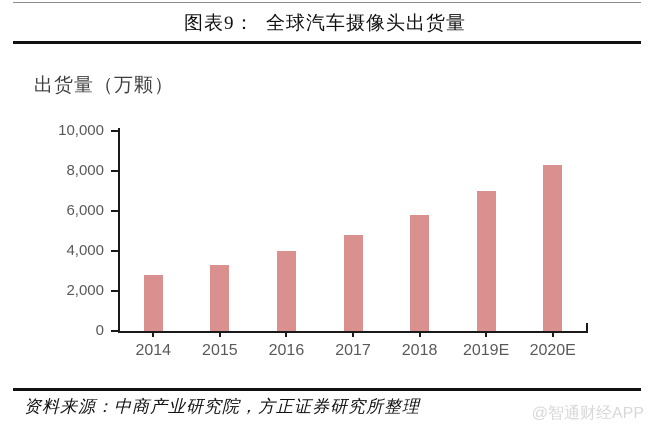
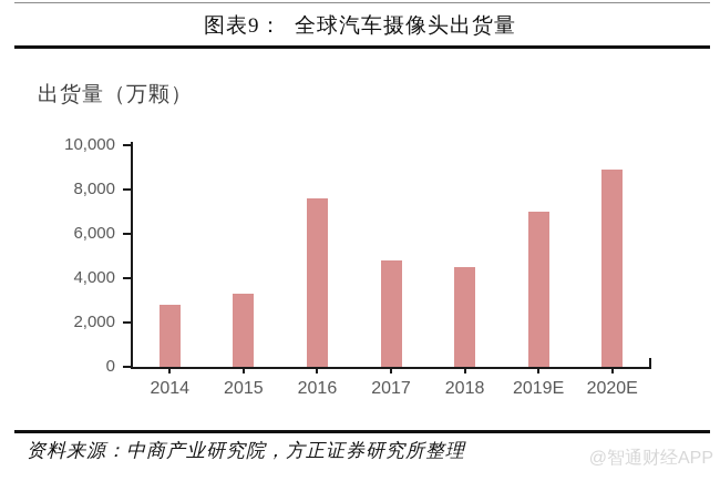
2016: 4000 -> 7600
2018: 5800 -> 4500
2020E: 8300 -> 8900
